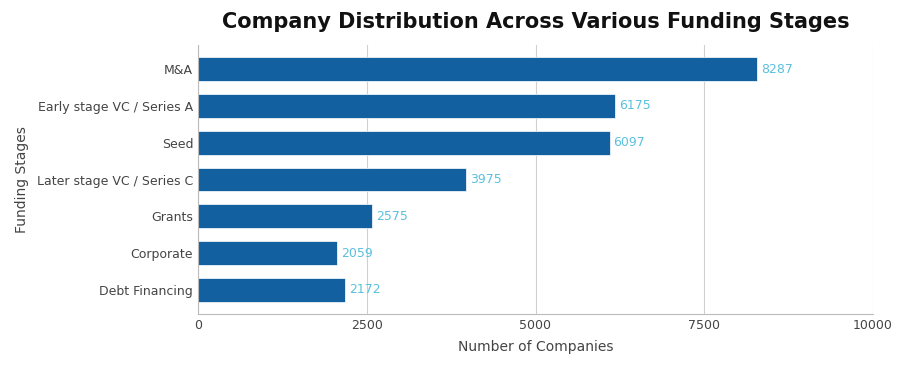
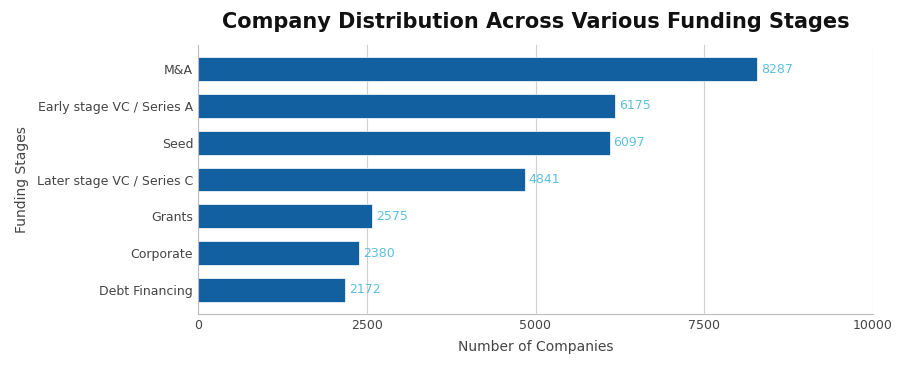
Later stage VC / Series C: 3975 -> 4841
Corporate: 2059 -> 2380
